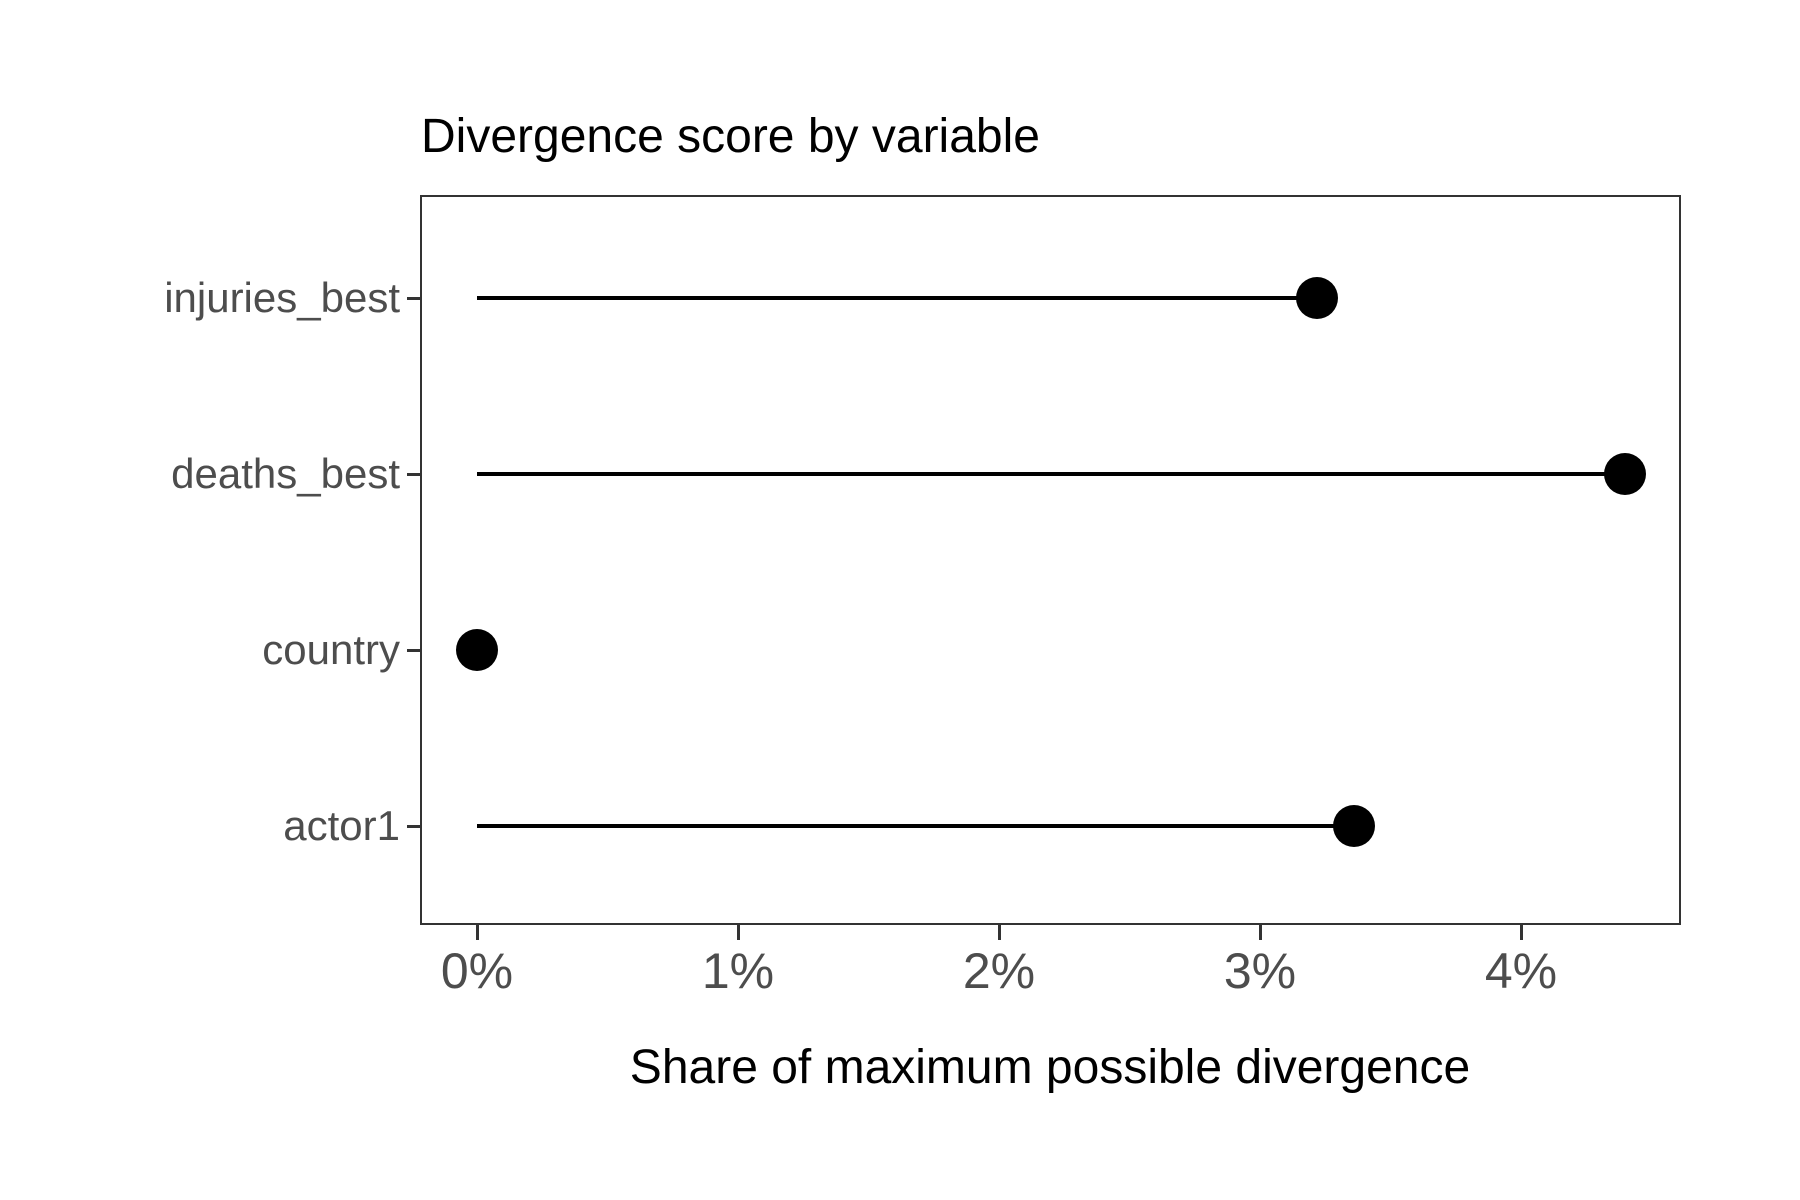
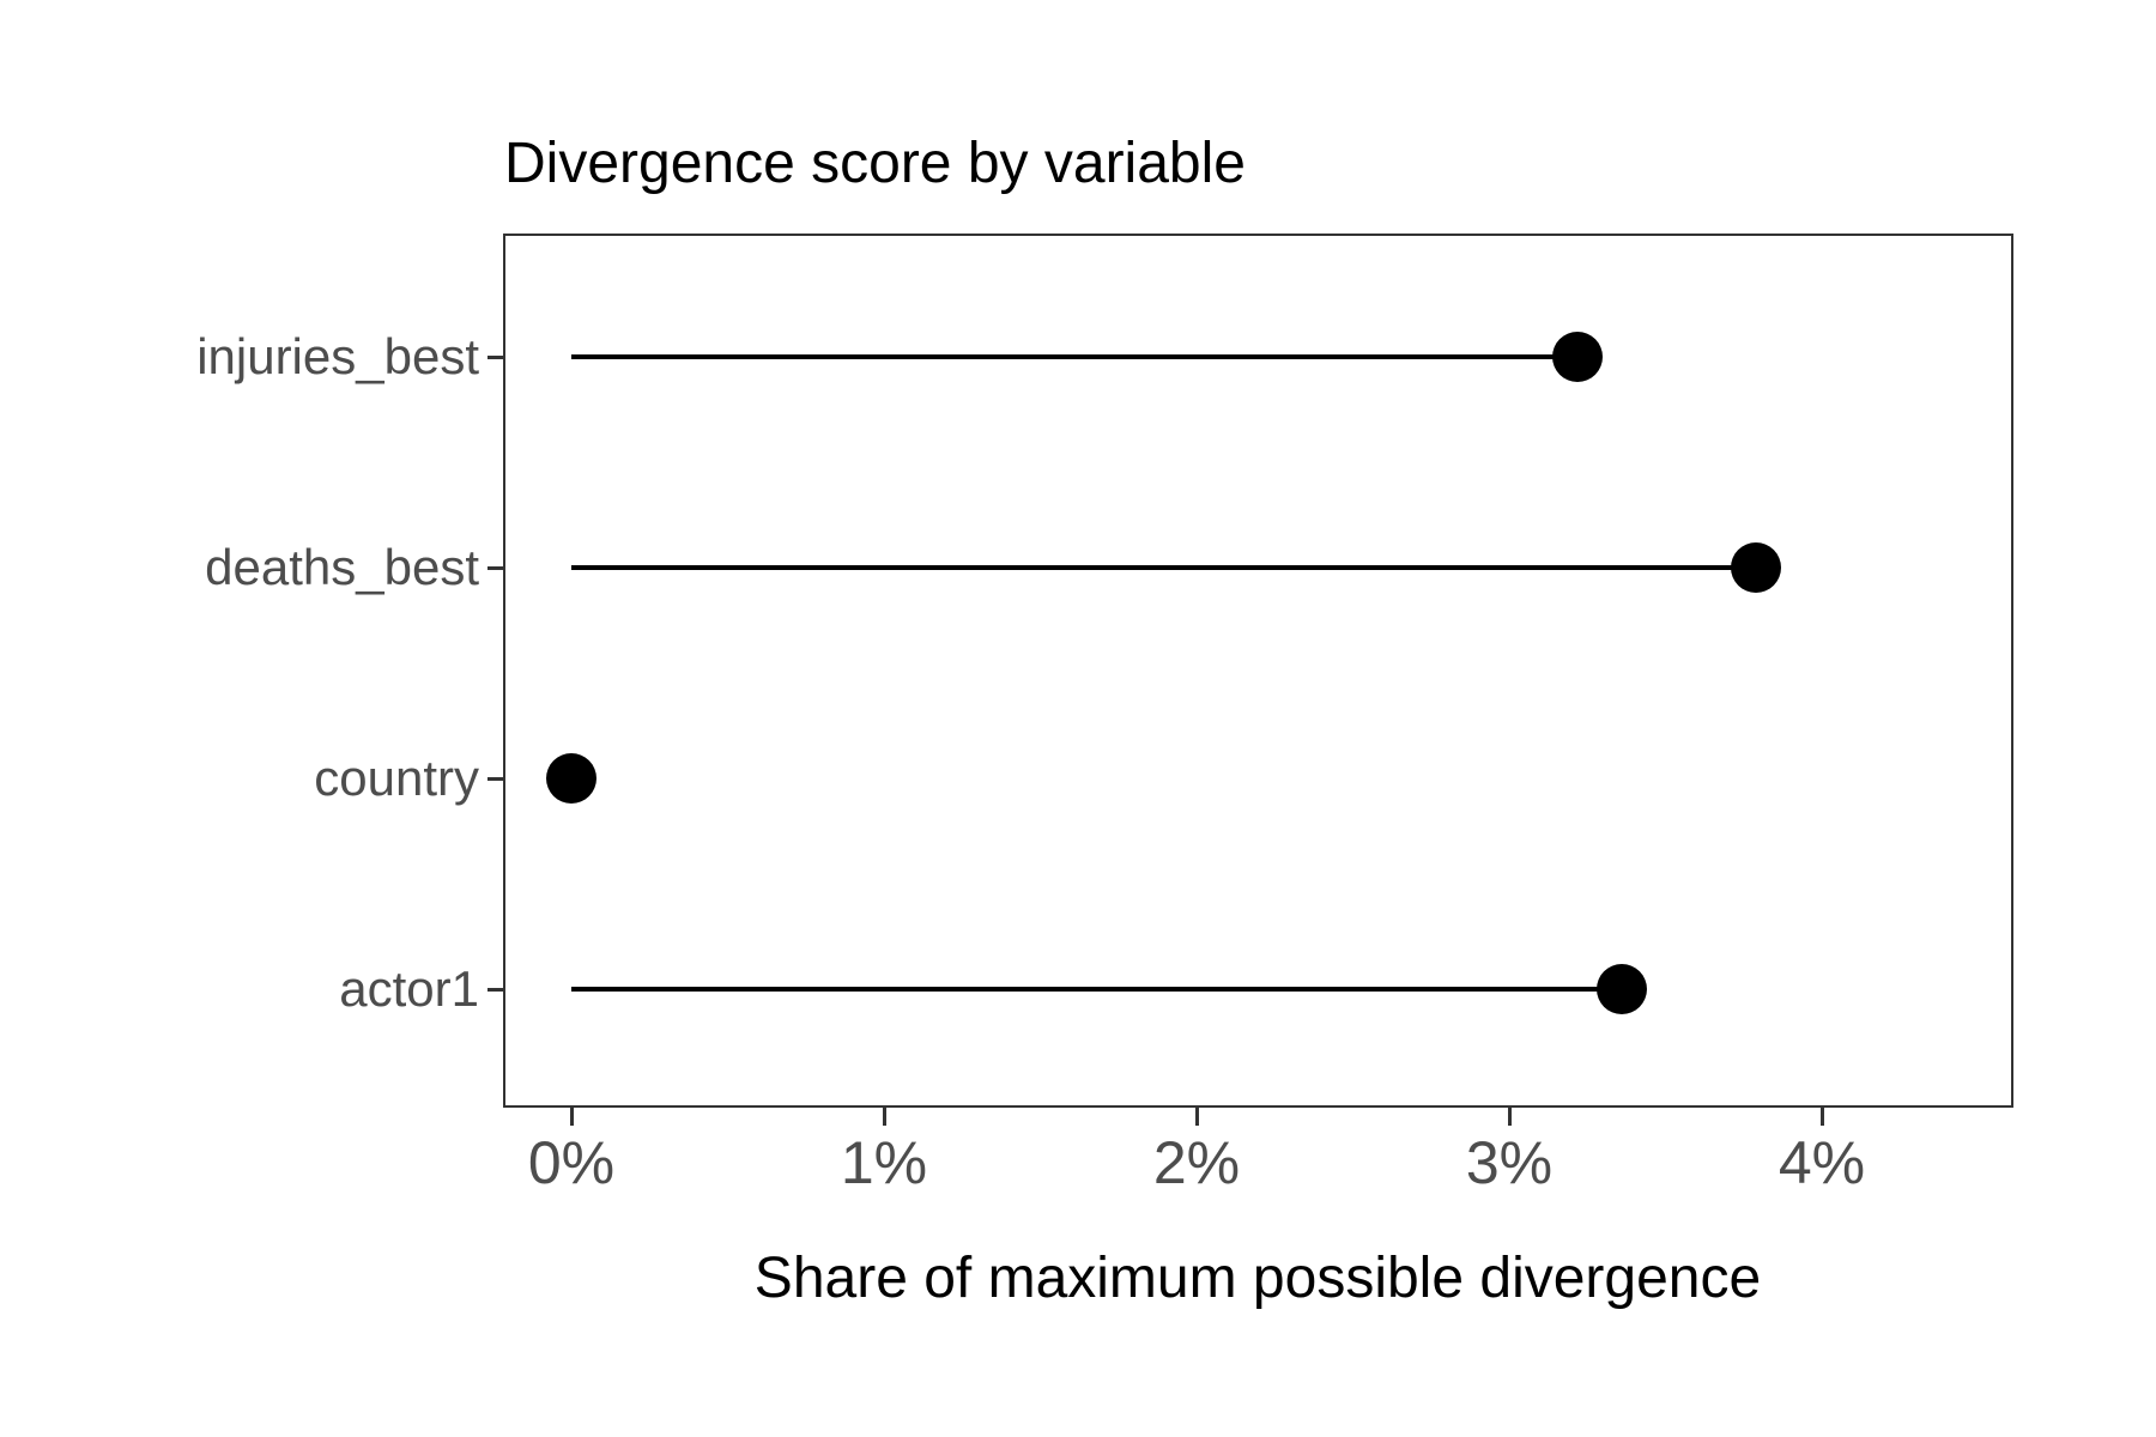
deaths_best: 4.40% -> 3.79%
